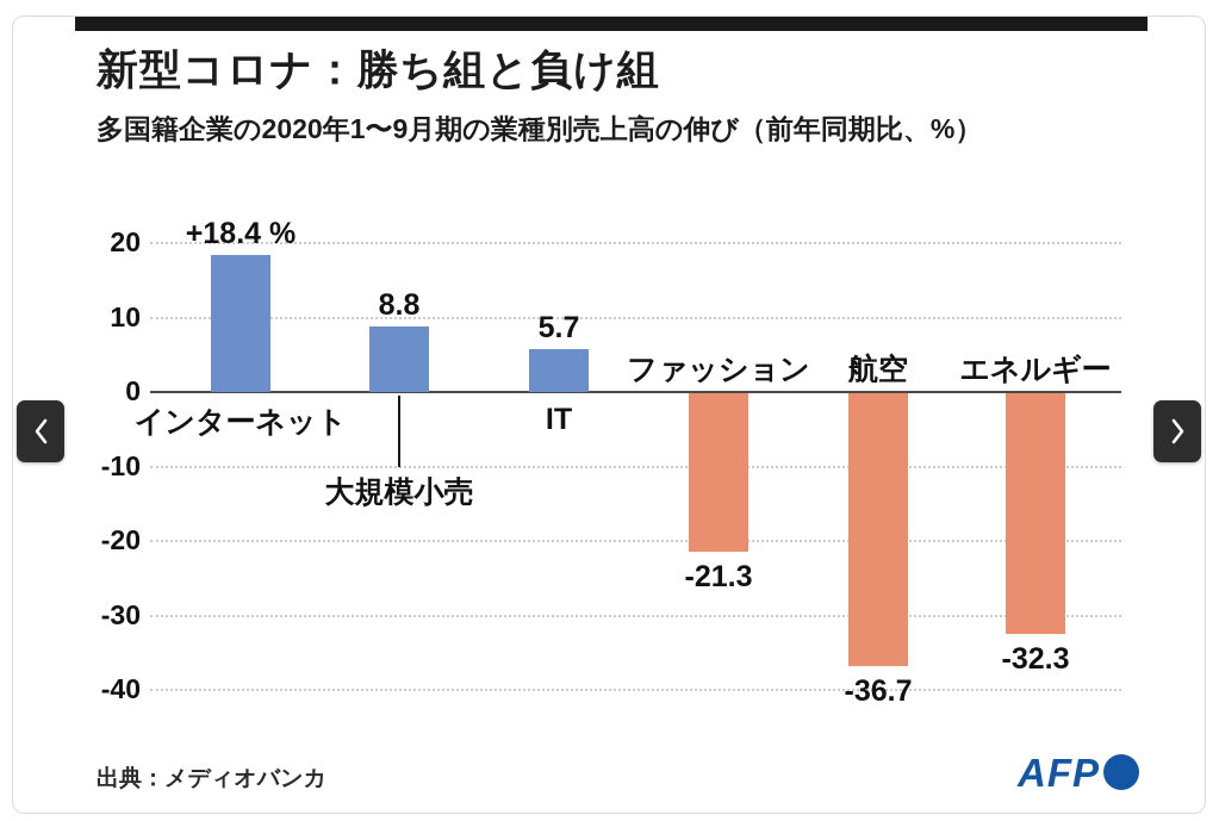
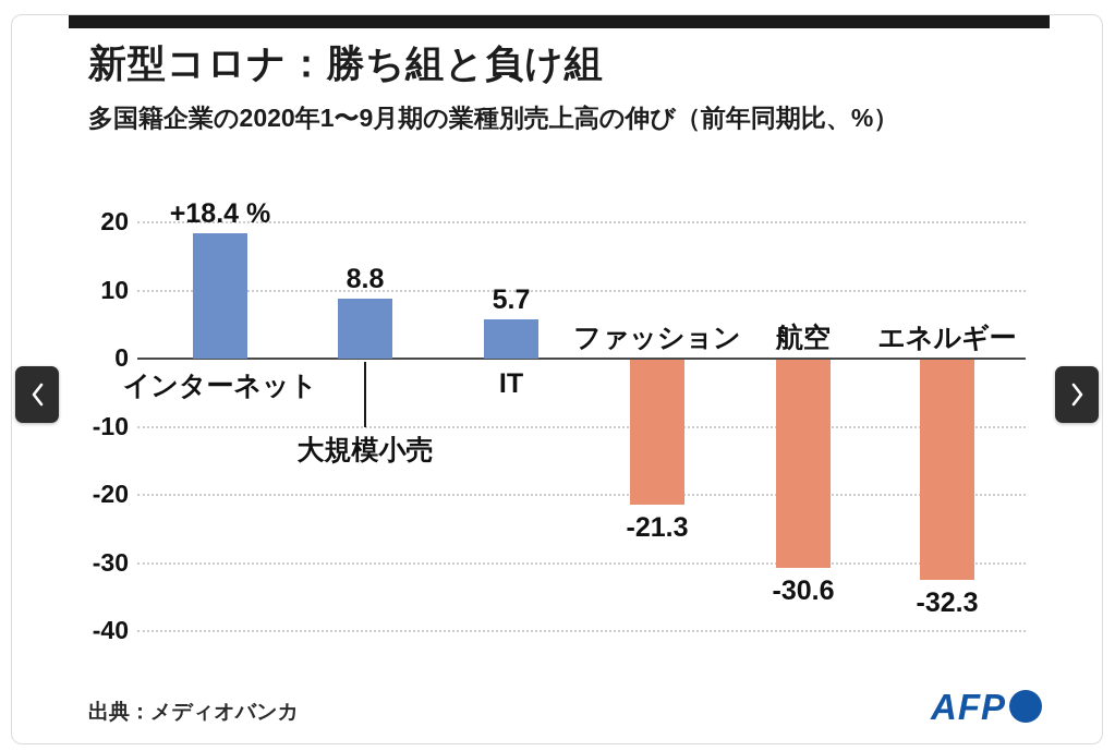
航空: -36.7 -> -30.6
